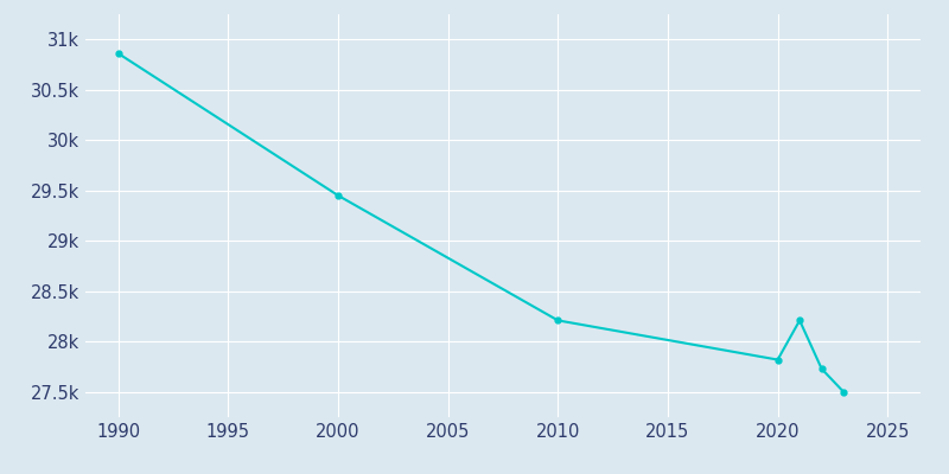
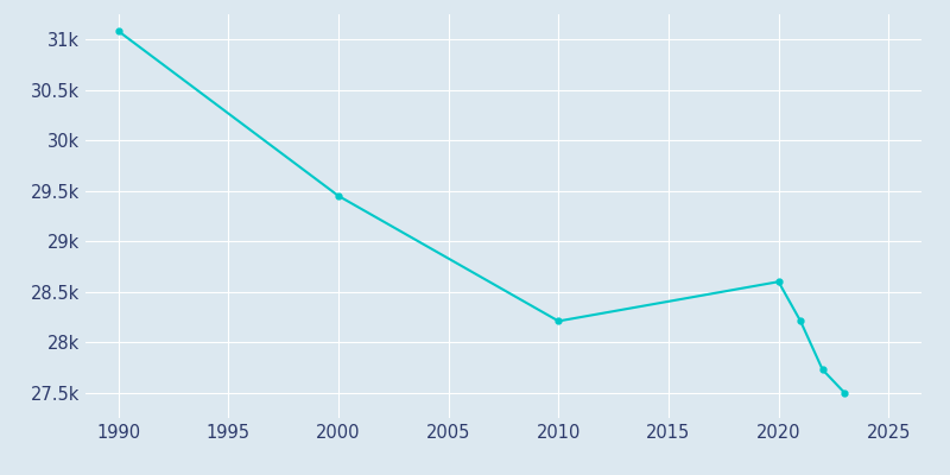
1990: 30.86k -> 31.08k
2020: 27.82k -> 28.60k
